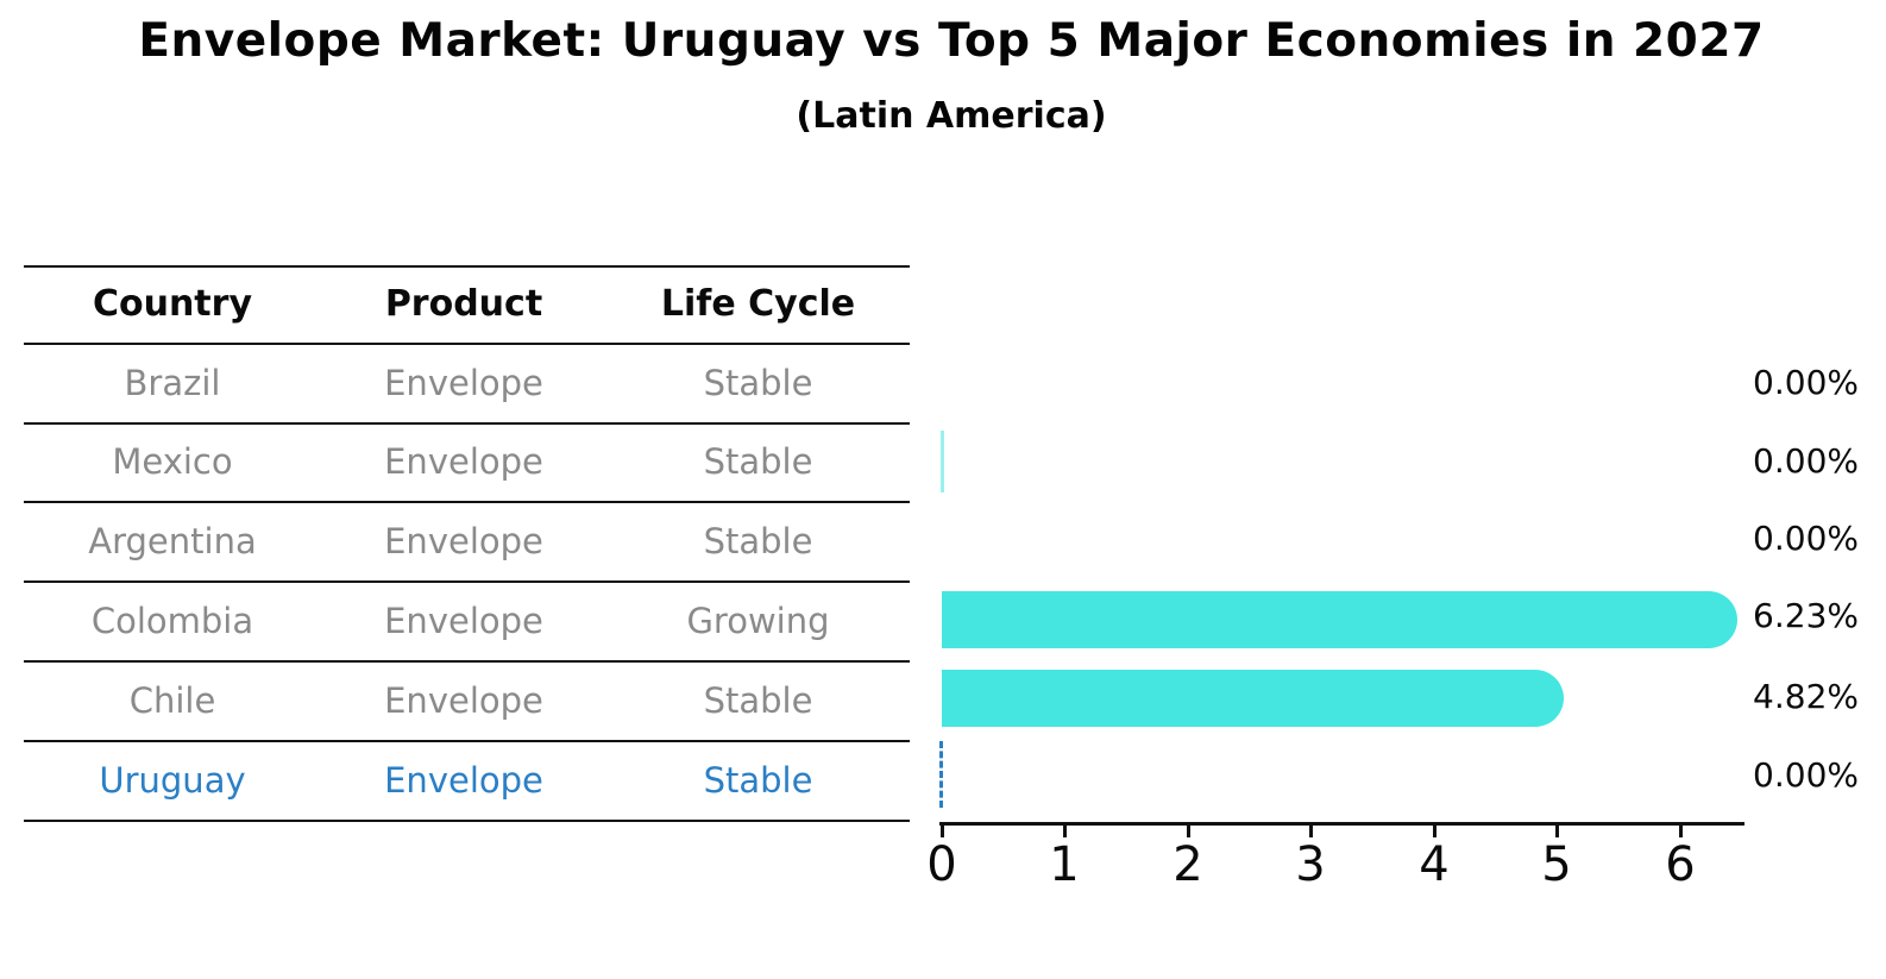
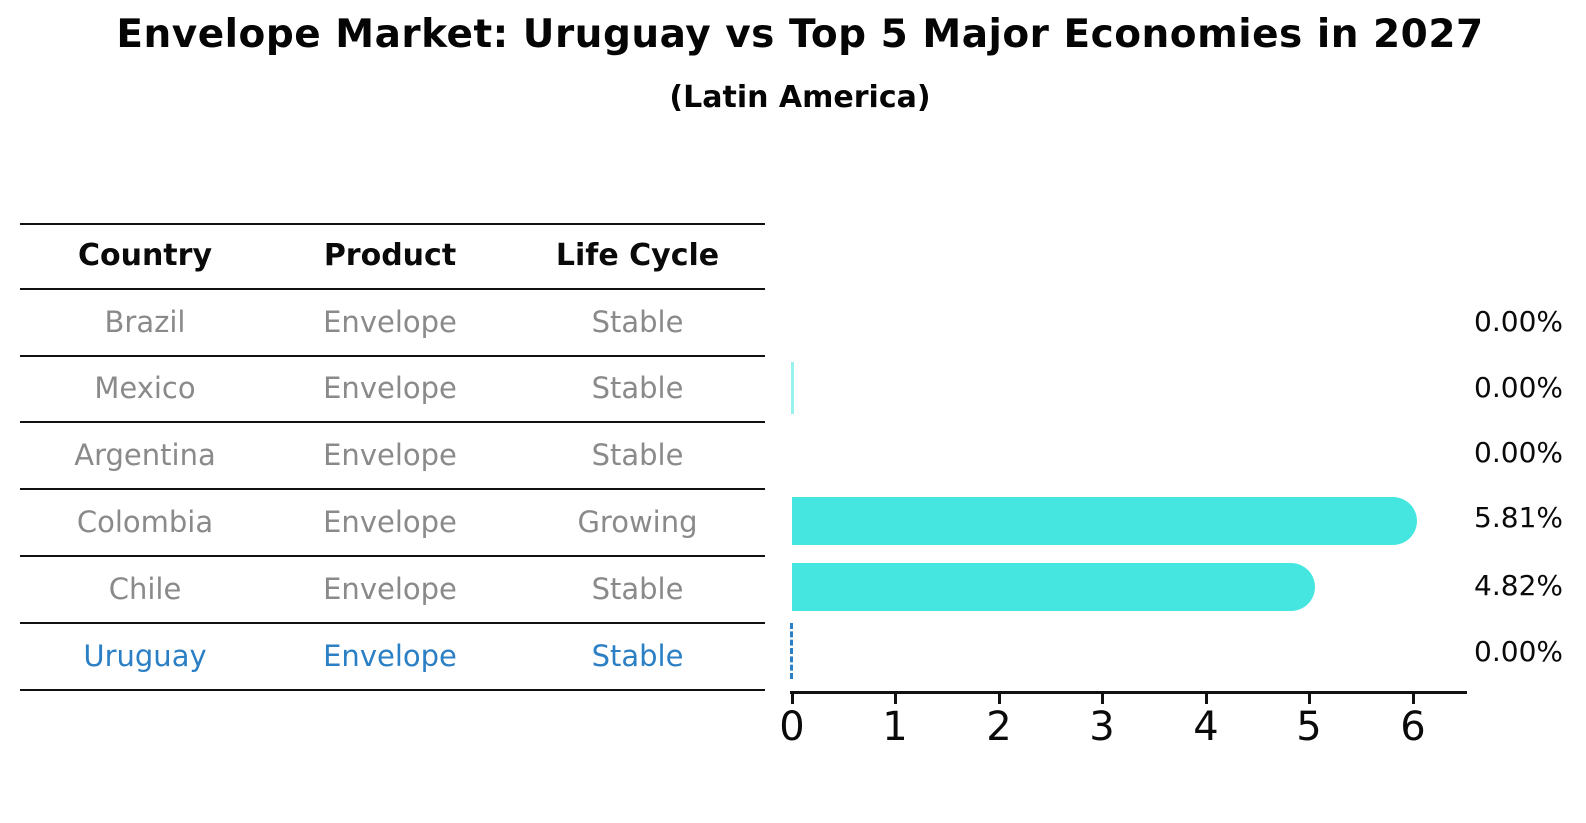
Colombia: 6.23% -> 5.81%
